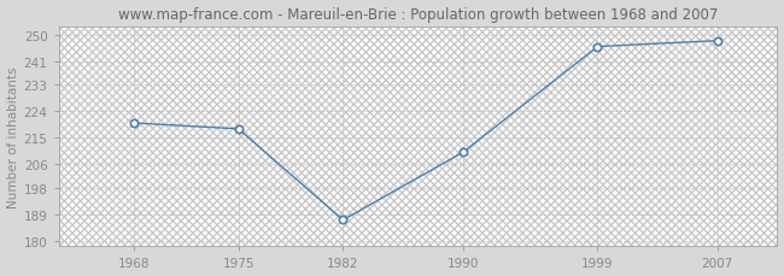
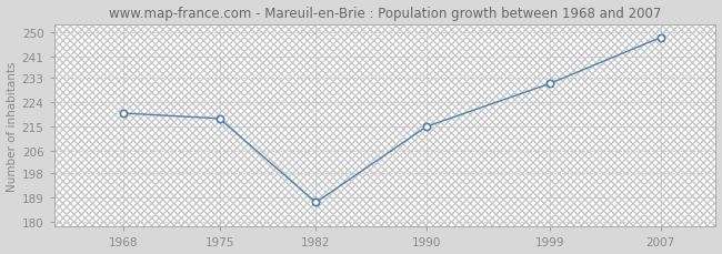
1990: 210 -> 215
1999: 246 -> 231
